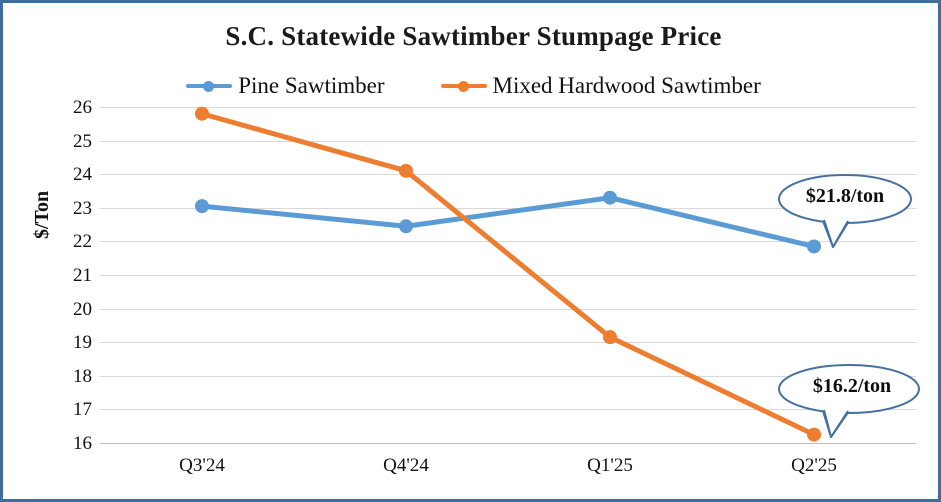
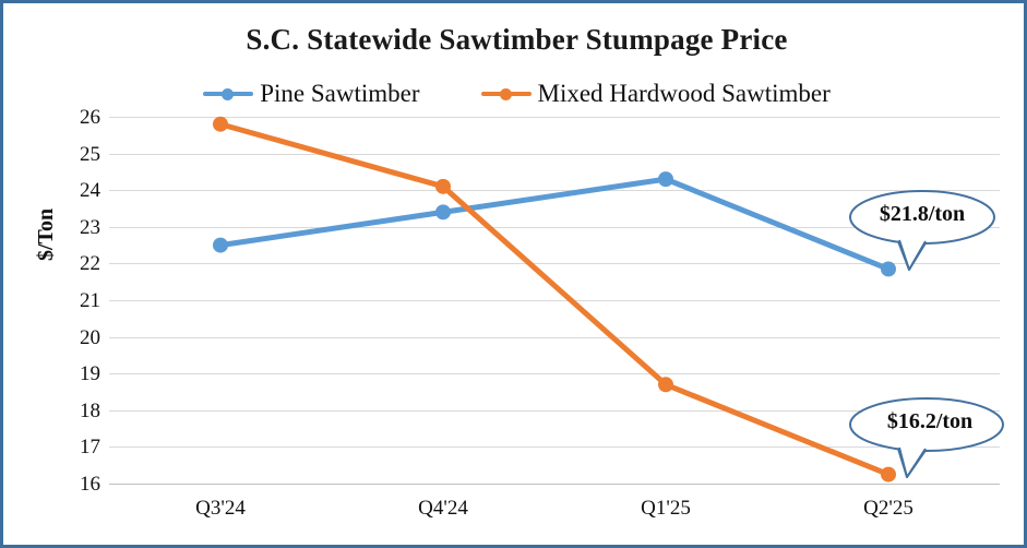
Pine Sawtimber/Q3'24: 23.1 -> 22.5
Pine Sawtimber/Q4'24: 22.4 -> 23.4
Pine Sawtimber/Q1'25: 23.3 -> 24.3
Mixed Hardwood Sawtimber/Q1'25: 19.1 -> 18.7
